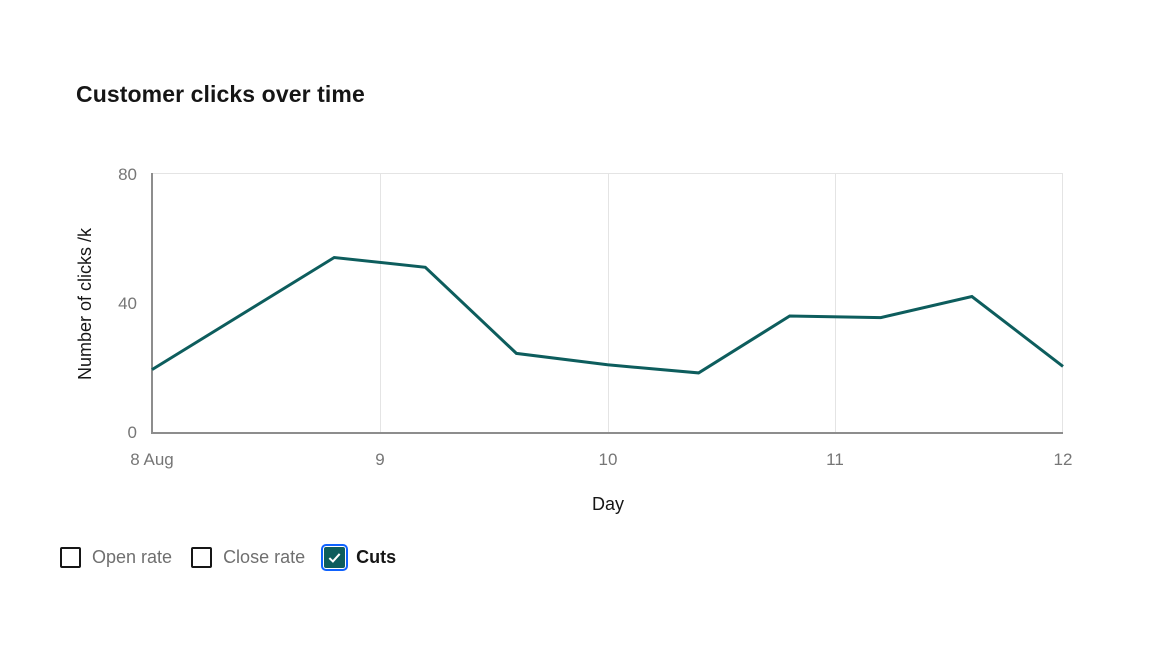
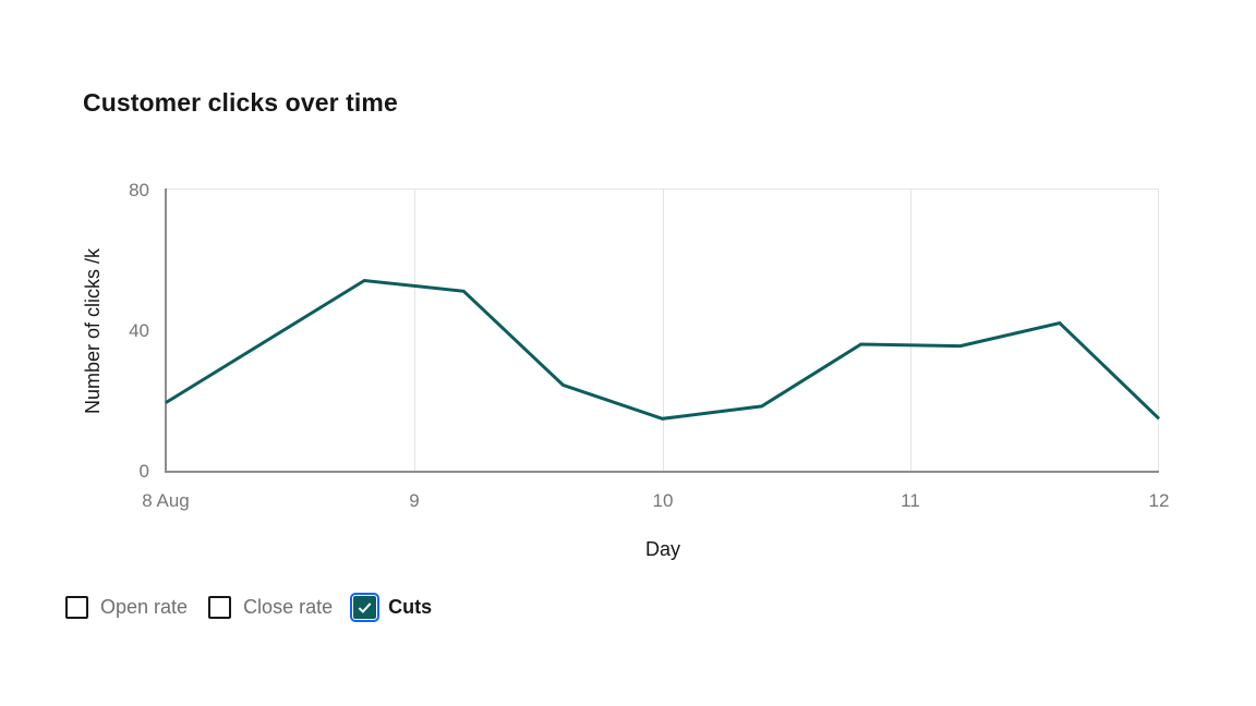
10: 21 -> 15
12: 20 -> 15
